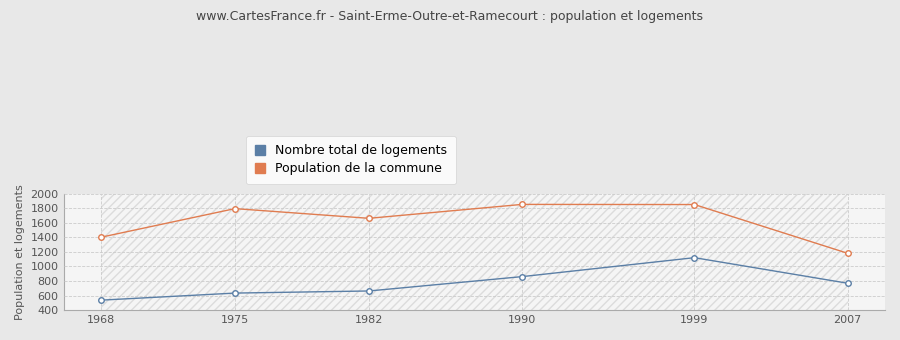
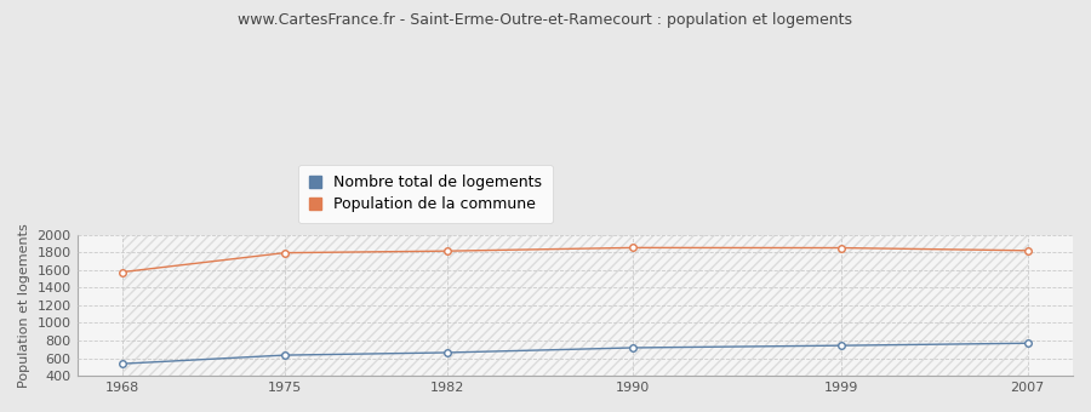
Population de la commune/1968: 1400 -> 1580
Population de la commune/1982: 1660 -> 1810
Nombre total de logements/1990: 860 -> 720
Nombre total de logements/1999: 1120 -> 740
Population de la commune/2007: 1180 -> 1820
